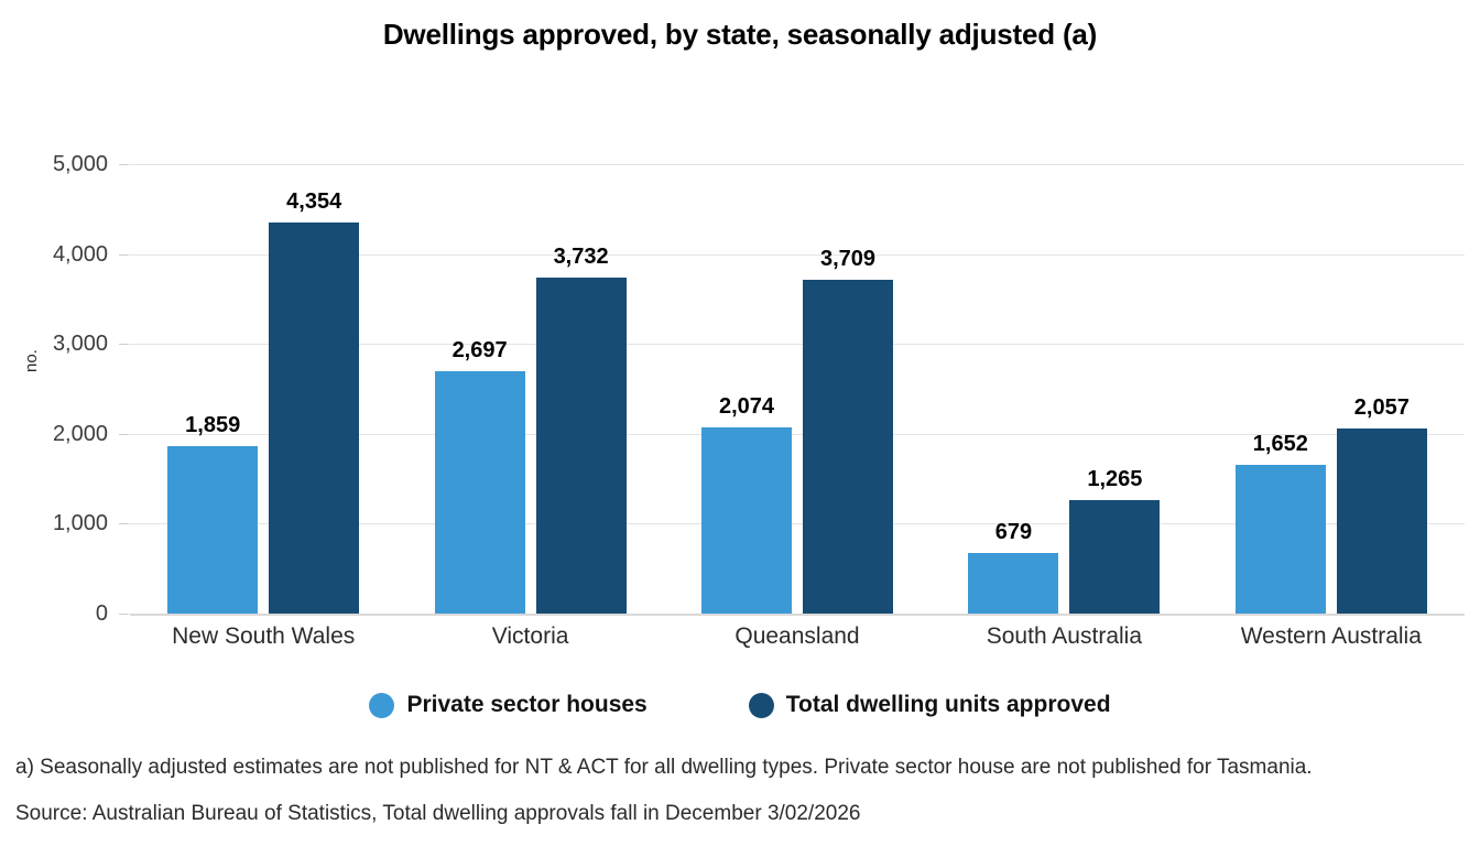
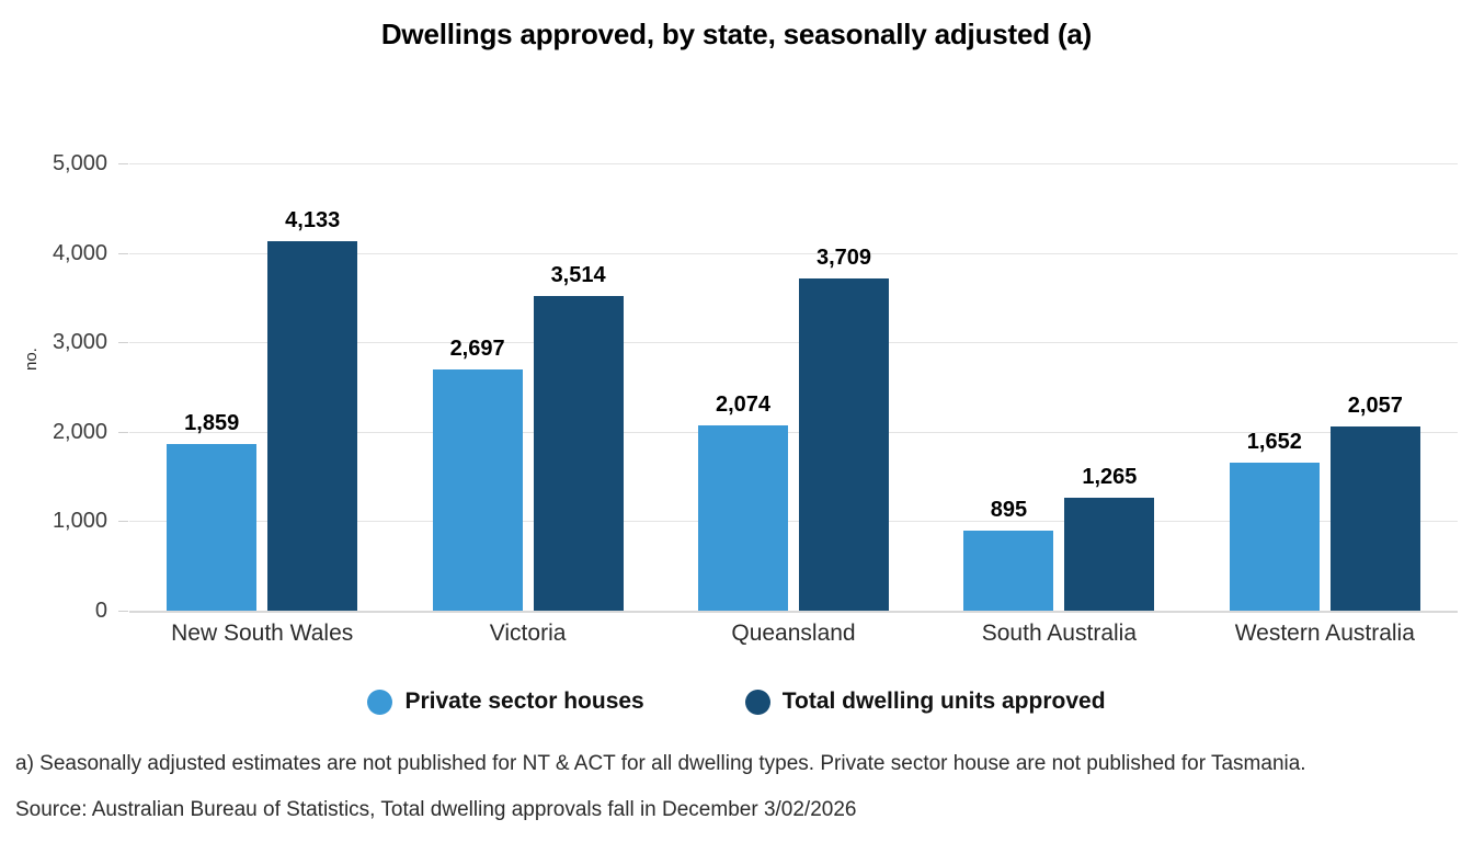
Total dwelling units approved/New South Wales: 4,354 -> 4,133
Total dwelling units approved/Victoria: 3,732 -> 3,514
Private sector houses/South Australia: 679 -> 895
